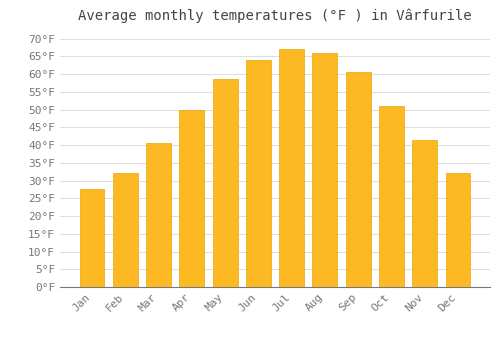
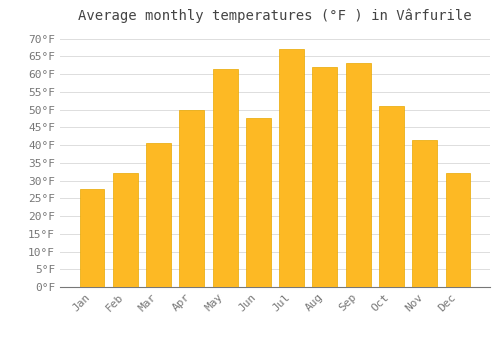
May: 58.5°F -> 61.5°F
Jun: 64.0°F -> 47.5°F
Aug: 66.0°F -> 62.0°F
Sep: 60.5°F -> 63.0°F
